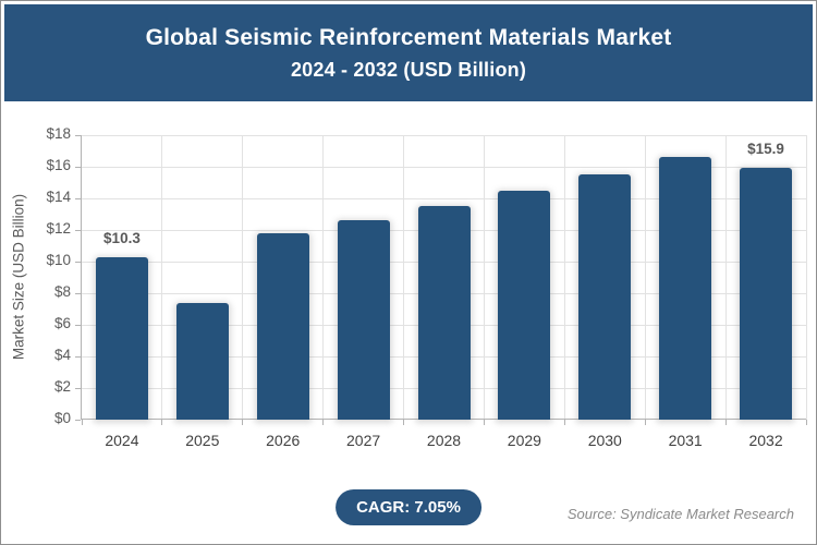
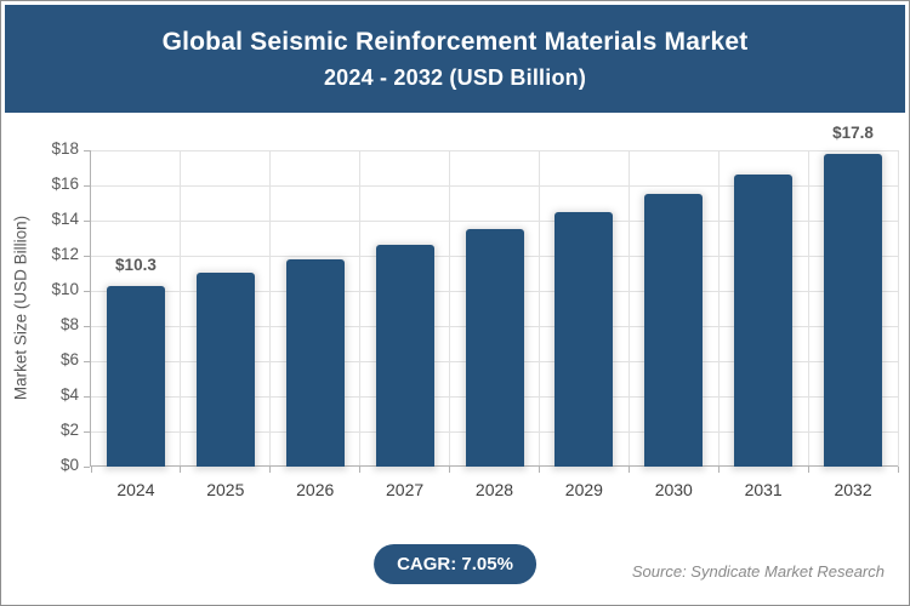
2025: $7.4 -> $11.0
2032: $15.9 -> $17.8
